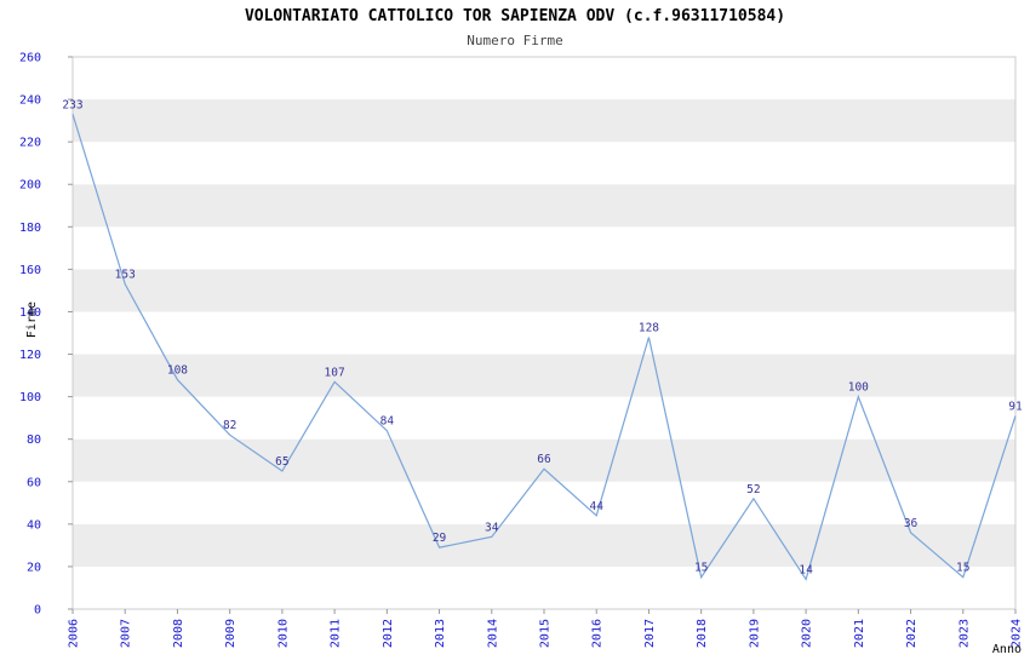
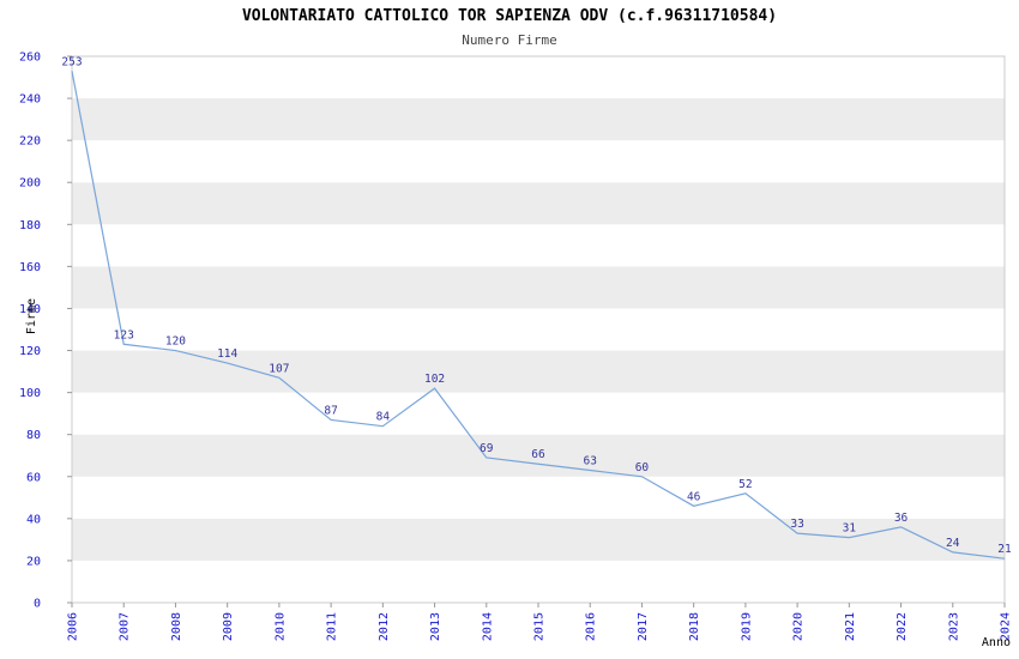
2006: 233 -> 253
2007: 153 -> 123
2008: 108 -> 120
2009: 82 -> 114
2010: 65 -> 107
2011: 107 -> 87
2013: 29 -> 102
2014: 34 -> 69
2016: 44 -> 63
2017: 128 -> 60
2018: 15 -> 46
2020: 14 -> 33
2021: 100 -> 31
2023: 15 -> 24
2024: 91 -> 21
